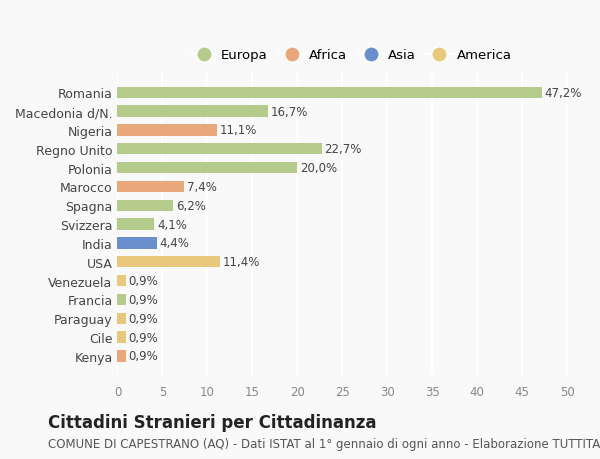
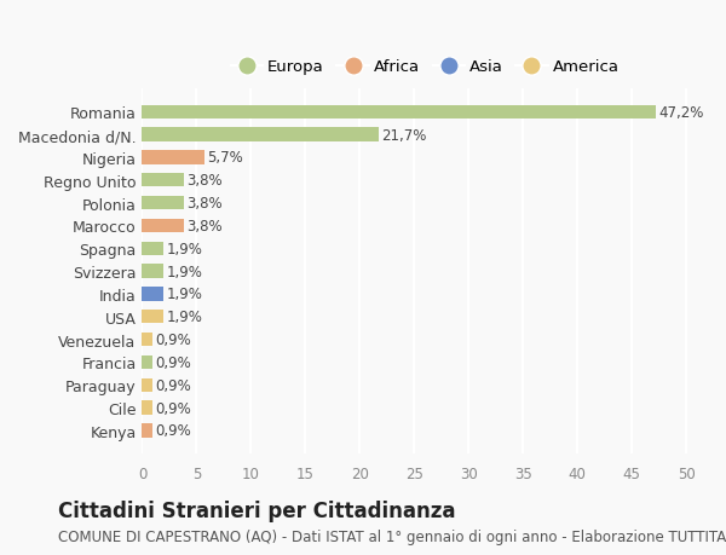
Macedonia d/N.: 16,7% -> 21,7%
Nigeria: 11,1% -> 5,7%
Regno Unito: 22,7% -> 3,8%
Polonia: 20,0% -> 3,8%
Marocco: 7,4% -> 3,8%
Spagna: 6,2% -> 1,9%
Svizzera: 4,1% -> 1,9%
India: 4,4% -> 1,9%
USA: 11,4% -> 1,9%
